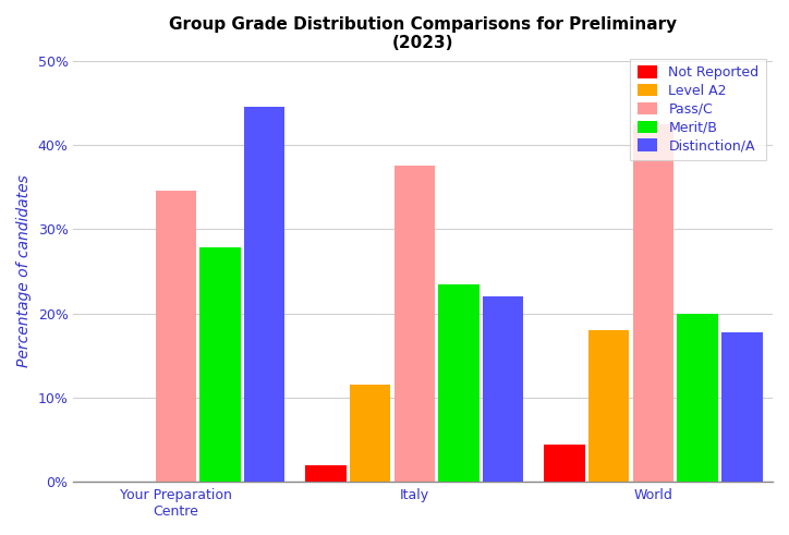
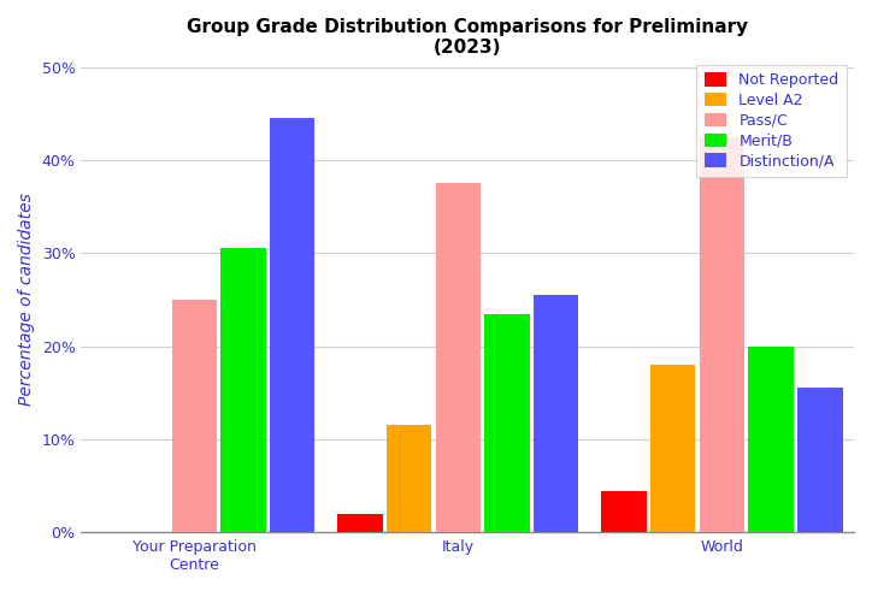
Pass/C/Your Preparation Centre: 34.6% -> 25.0%
Merit/B/Your Preparation Centre: 27.8% -> 30.5%
Distinction/A/Italy: 22.0% -> 25.5%
Distinction/A/World: 17.8% -> 15.5%
